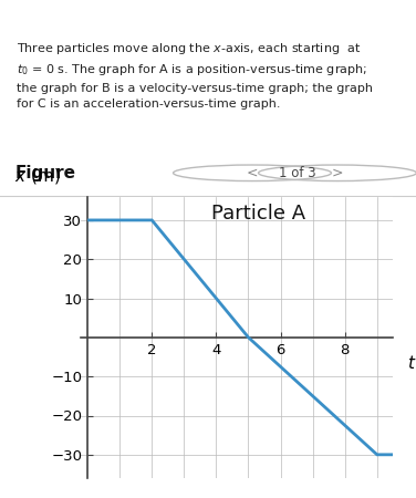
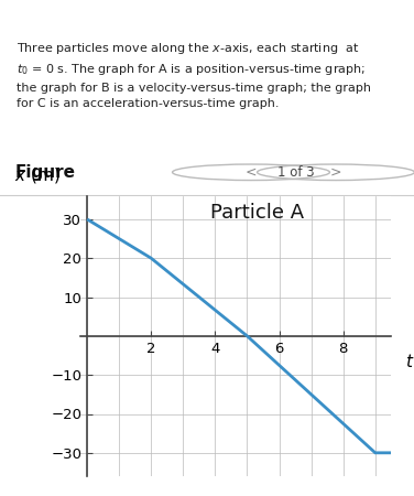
2: 30 -> 20
